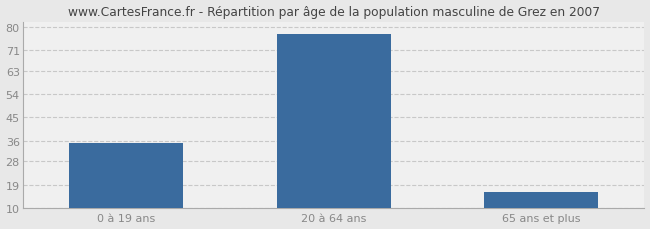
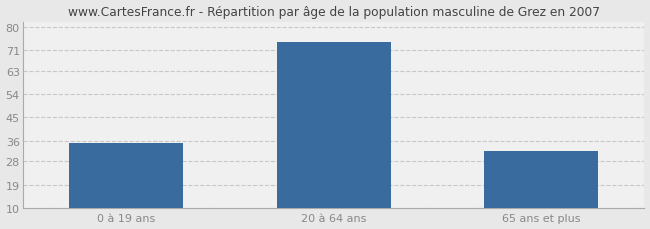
20 à 64 ans: 77 -> 74
65 ans et plus: 16 -> 32
